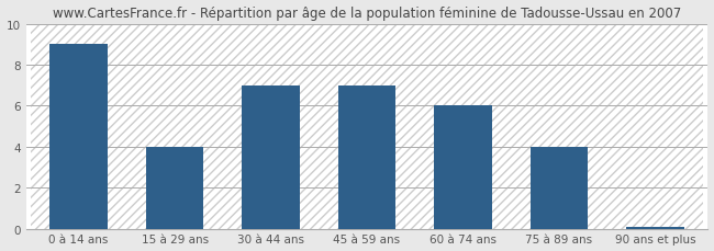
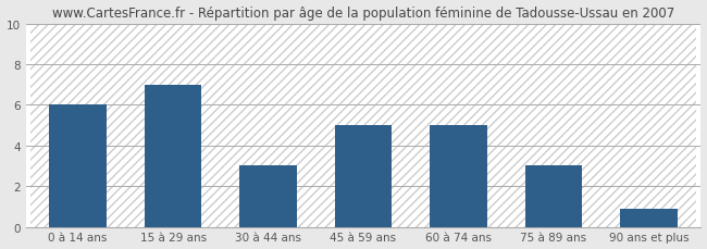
0 à 14 ans: 9.0 -> 6.0
15 à 29 ans: 4.0 -> 7.0
30 à 44 ans: 7.0 -> 3.0
45 à 59 ans: 7.0 -> 5.0
60 à 74 ans: 6.0 -> 5.0
75 à 89 ans: 4.0 -> 3.0
90 ans et plus: 0.1 -> 0.9
